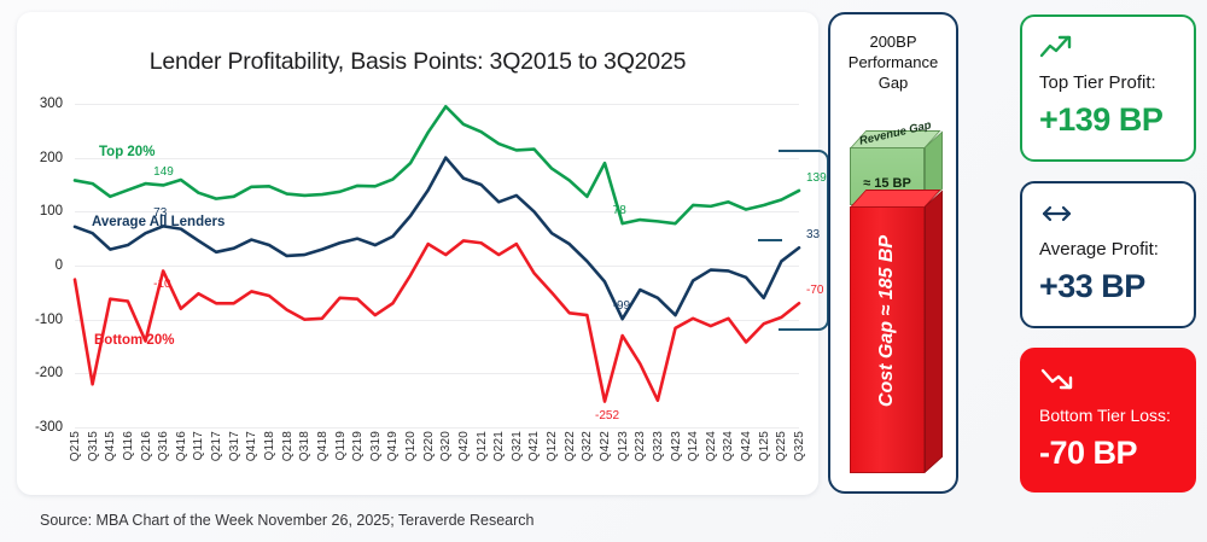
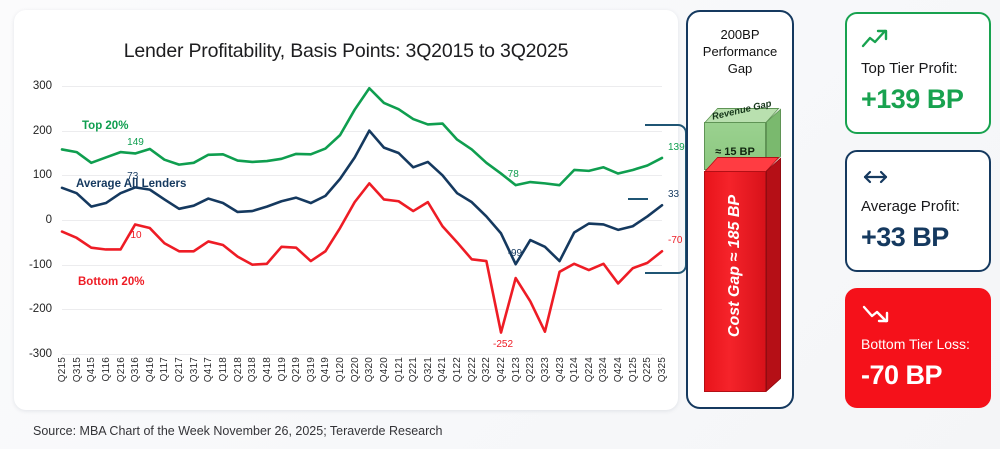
Bottom 20%/Q315: -220 -> -40
Bottom 20%/Q216: -140 -> -70
Bottom 20%/Q416: -80 -> -20
Bottom 20%/Q320: 20 -> 80
Top 20%/Q422: 190 -> 100
Average All Lenders/Q125: -60 -> -10
